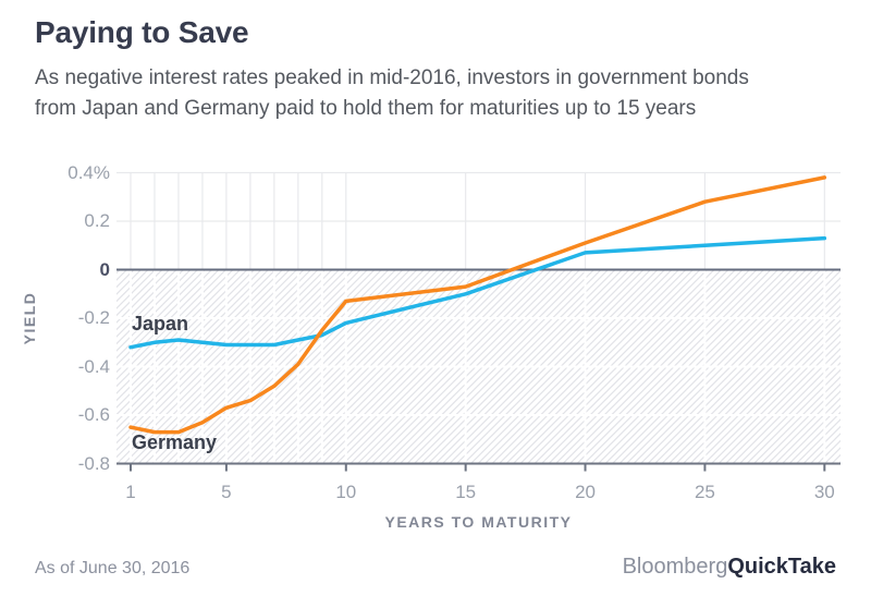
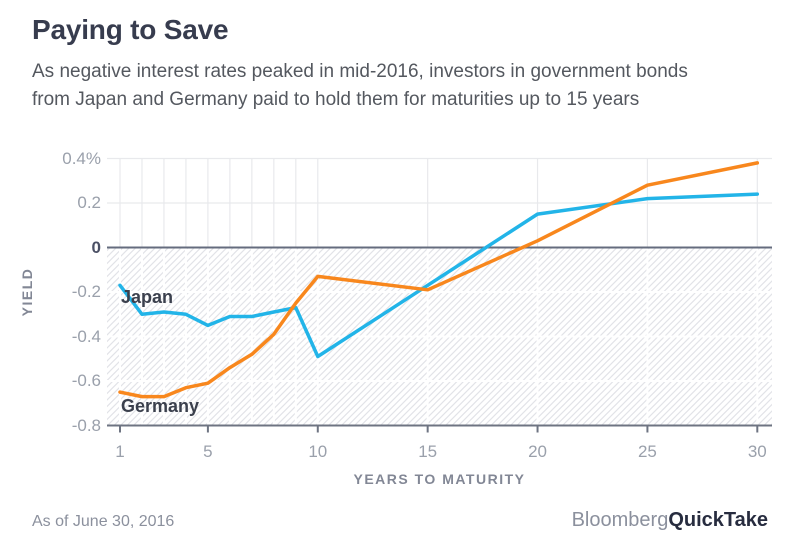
Japan/1: -0.32% -> -0.17%
Japan/5: -0.31% -> -0.35%
Germany/5: -0.57% -> -0.61%
Japan/10: -0.22% -> -0.49%
Japan/15: -0.10% -> -0.17%
Germany/15: -0.07% -> -0.19%
Japan/20: 0.07% -> 0.15%
Germany/20: 0.11% -> 0.03%
Japan/25: 0.10% -> 0.22%
Japan/30: 0.13% -> 0.24%
